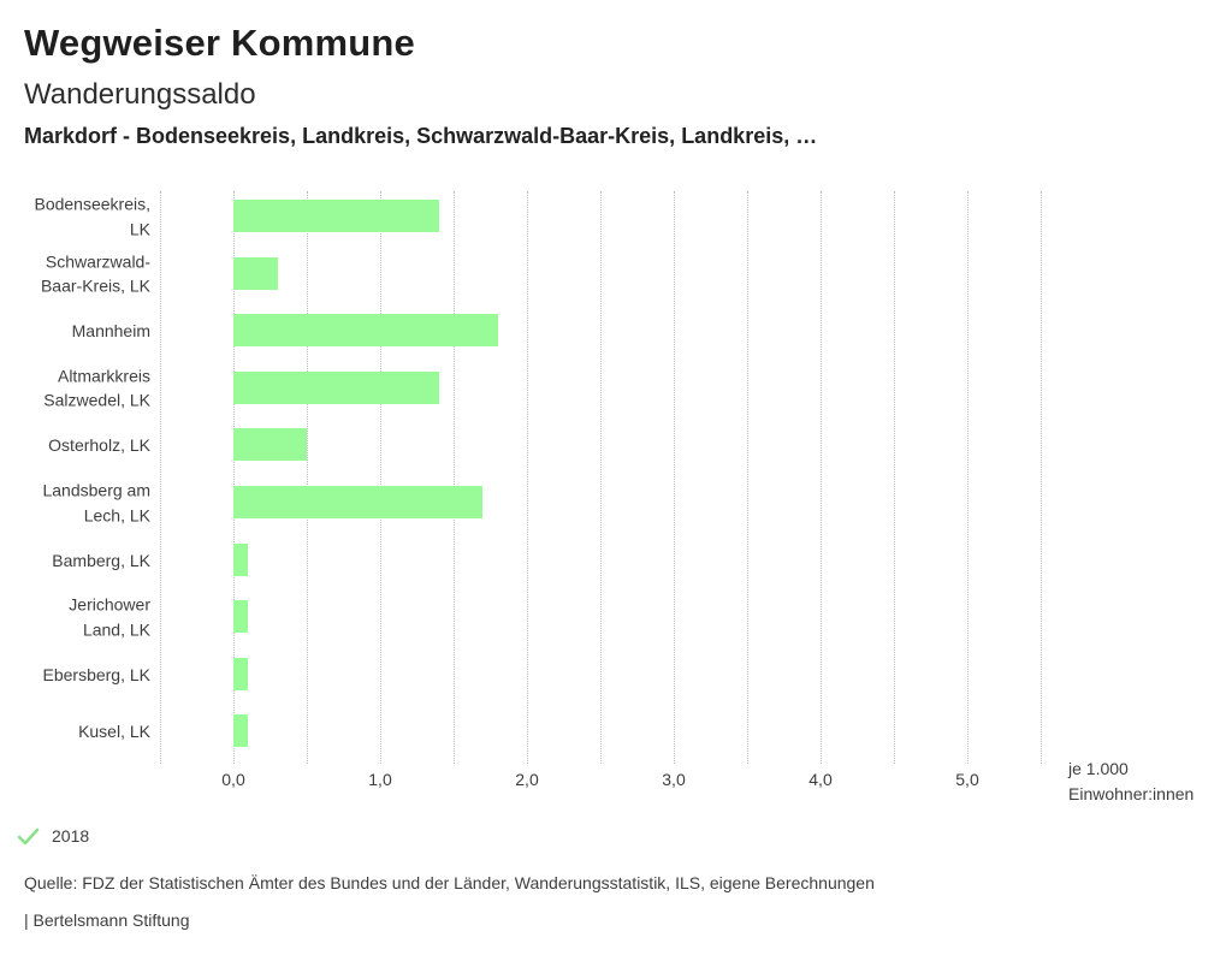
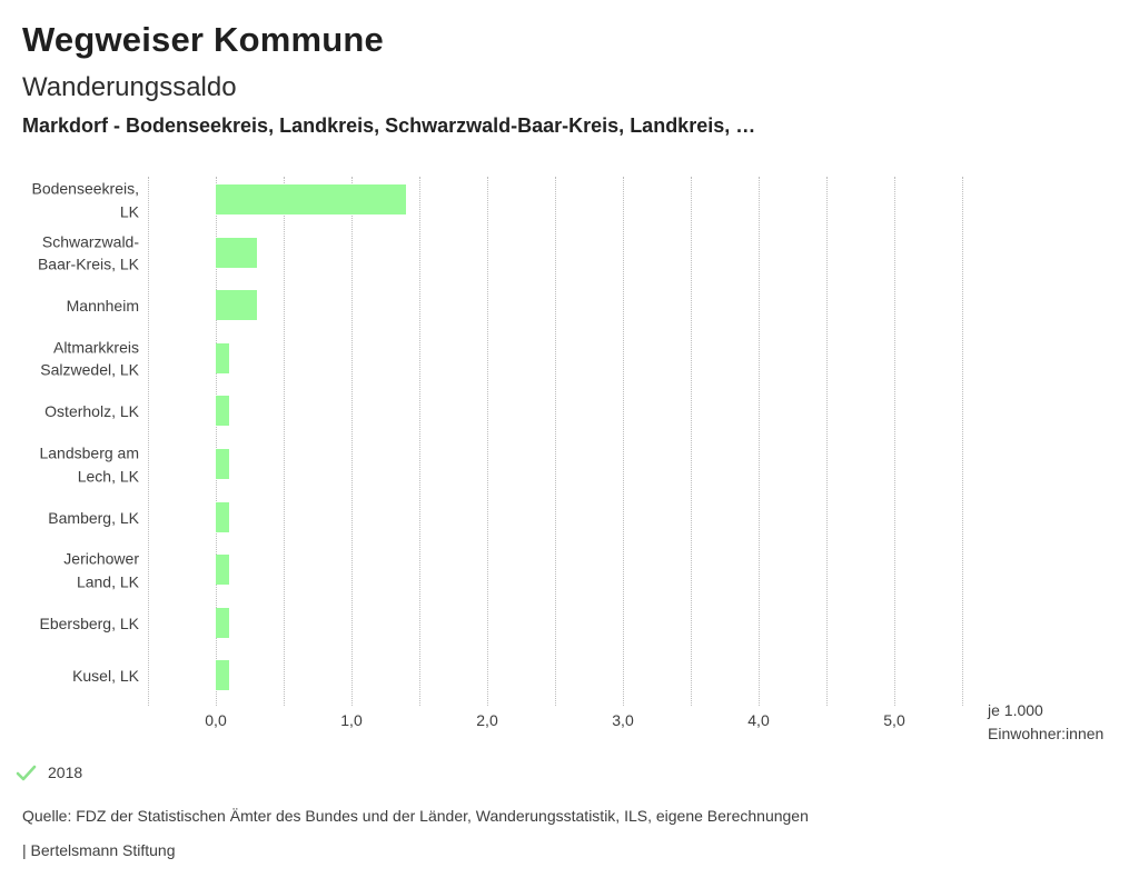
Mannheim: 1,8 -> 0,3
Altmarkkreis Salzwedel, LK: 1,4 -> 0,1
Osterholz, LK: 0,5 -> 0,1
Landsberg am Lech, LK: 1,7 -> 0,1
